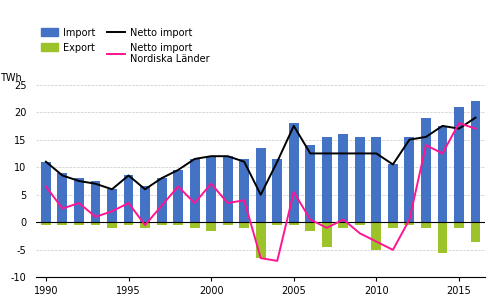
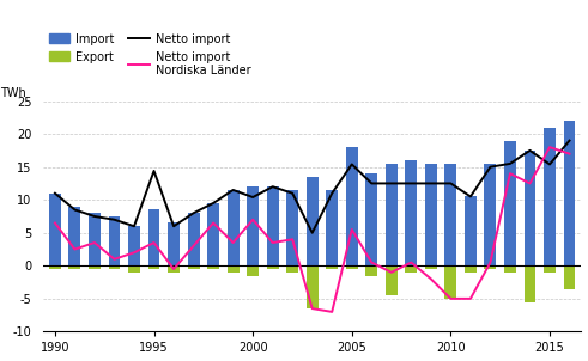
Netto import/1995: 8.5 -> 14.4
Netto import/2000: 12.0 -> 10.4
Netto import/2005: 17.5 -> 15.4
Netto import Nordiska Länder/2010: -3.5 -> -5.0
Netto import/2015: 17.0 -> 15.4
